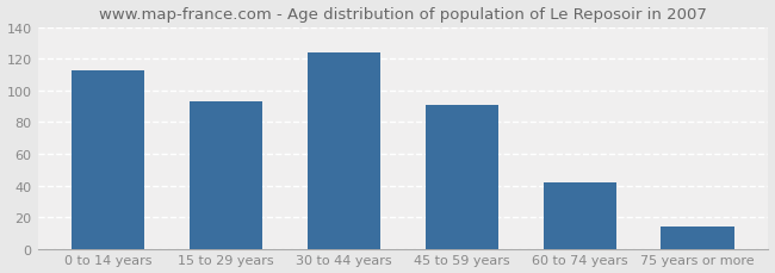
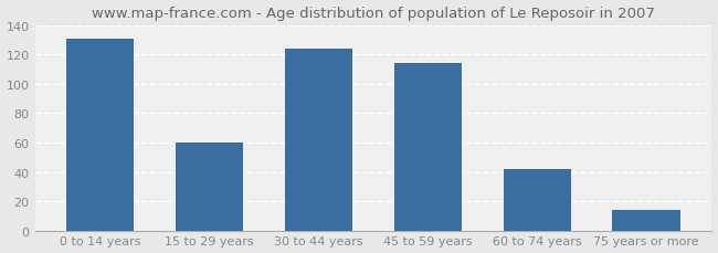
0 to 14 years: 113 -> 131
15 to 29 years: 93 -> 60
45 to 59 years: 91 -> 114
